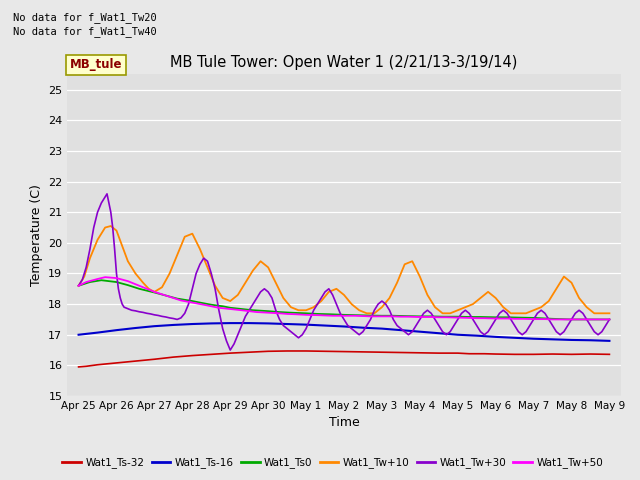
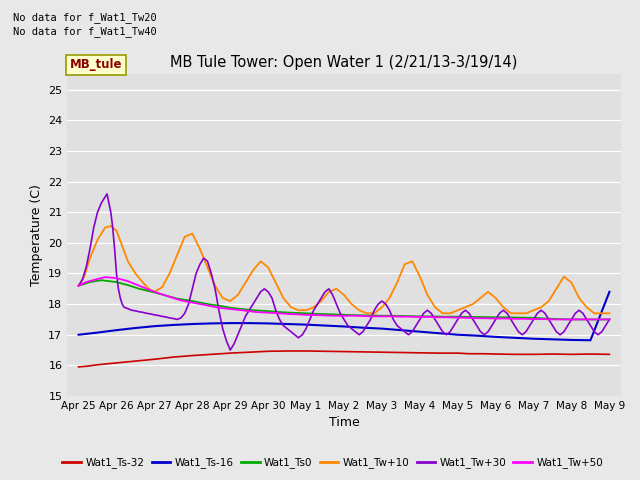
Wat1_Ts-16/May 9: 16.80 -> 18.40
